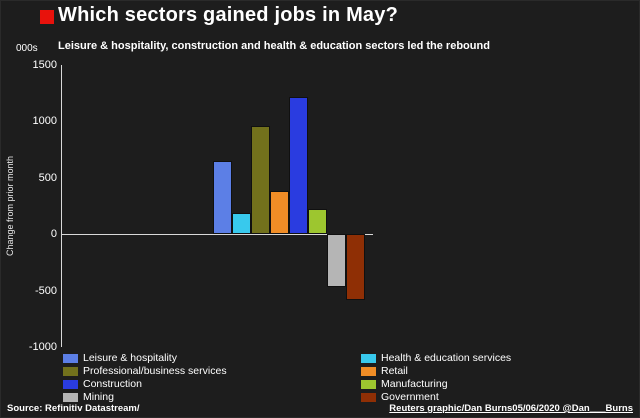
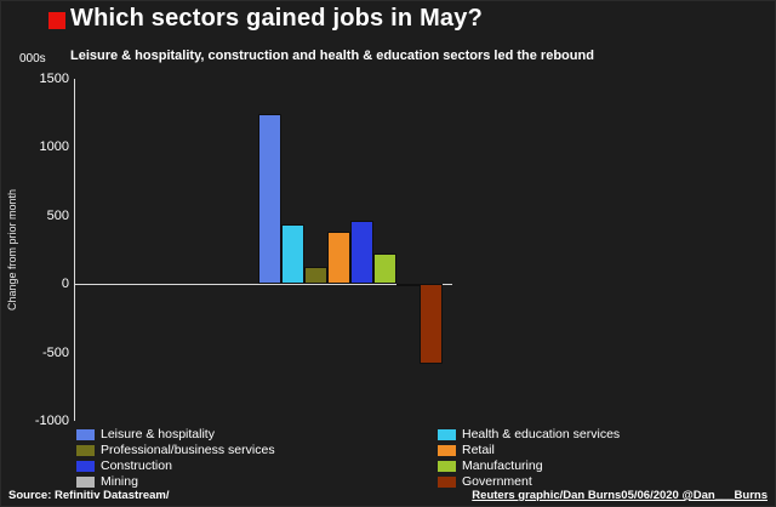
Leisure & hospitality: 650 -> 1240
Health & education services: 190 -> 440
Professional/business services: 960 -> 130
Construction: 1220 -> 460
Mining: -470 -> -20
